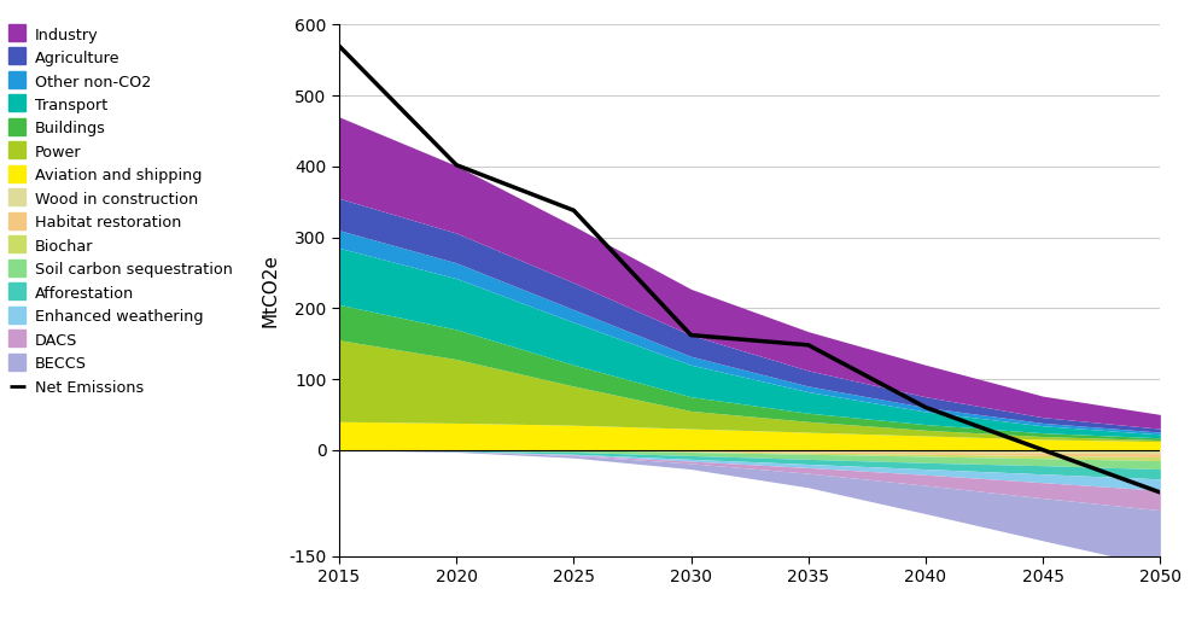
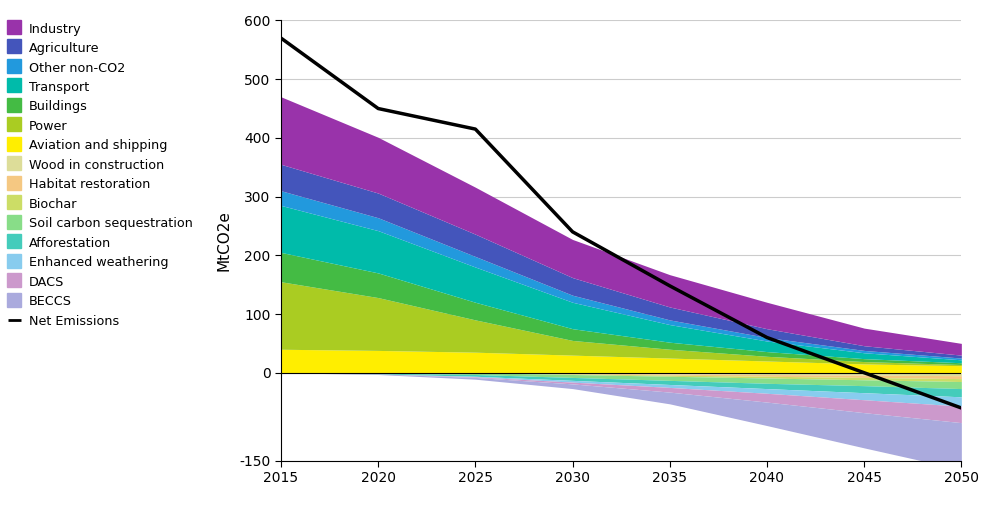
Net Emissions/2020: 402 -> 450
Net Emissions/2025: 338 -> 415
Net Emissions/2030: 162 -> 240
